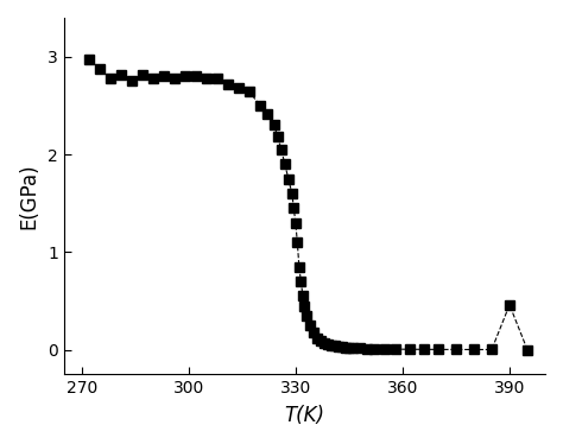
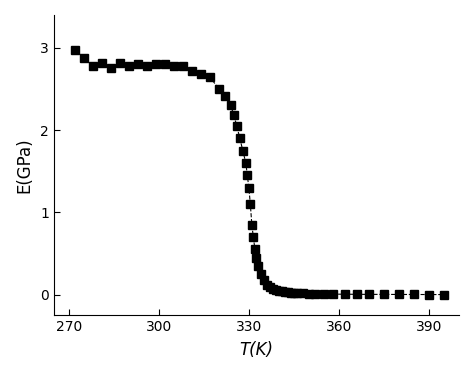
390: 0.46 -> 0.00
